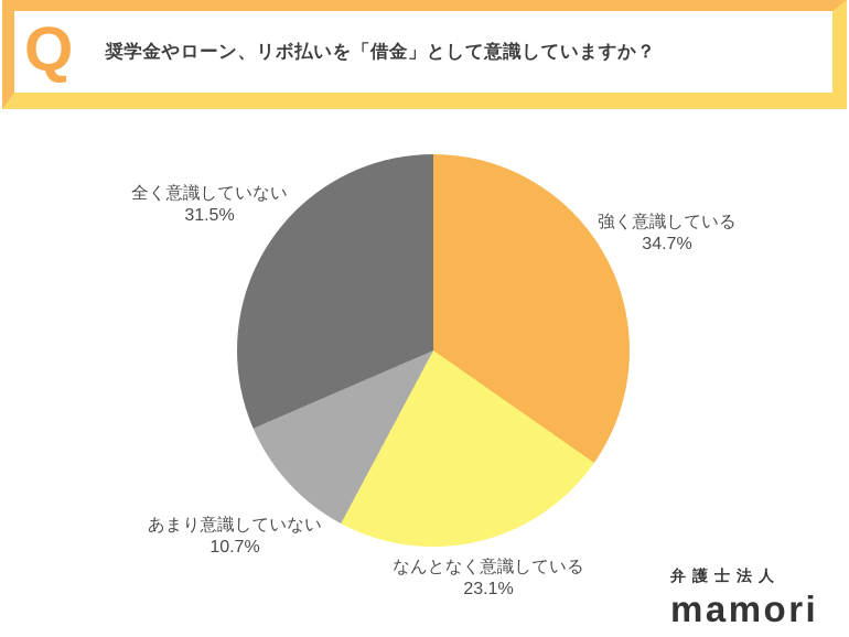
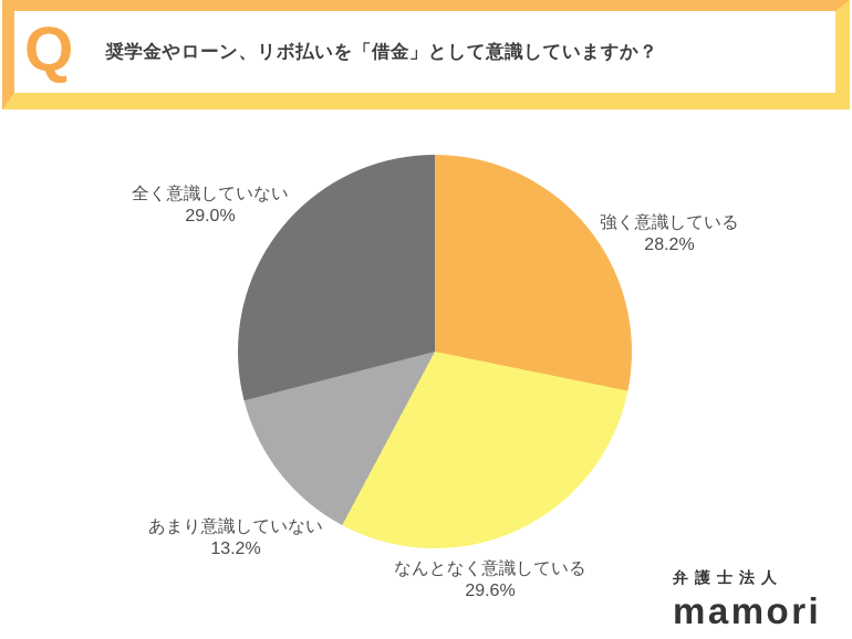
強く意識している: 34.7% -> 28.2%
なんとなく意識している: 23.1% -> 29.6%
あまり意識していない: 10.7% -> 13.2%
全く意識していない: 31.5% -> 29.0%
